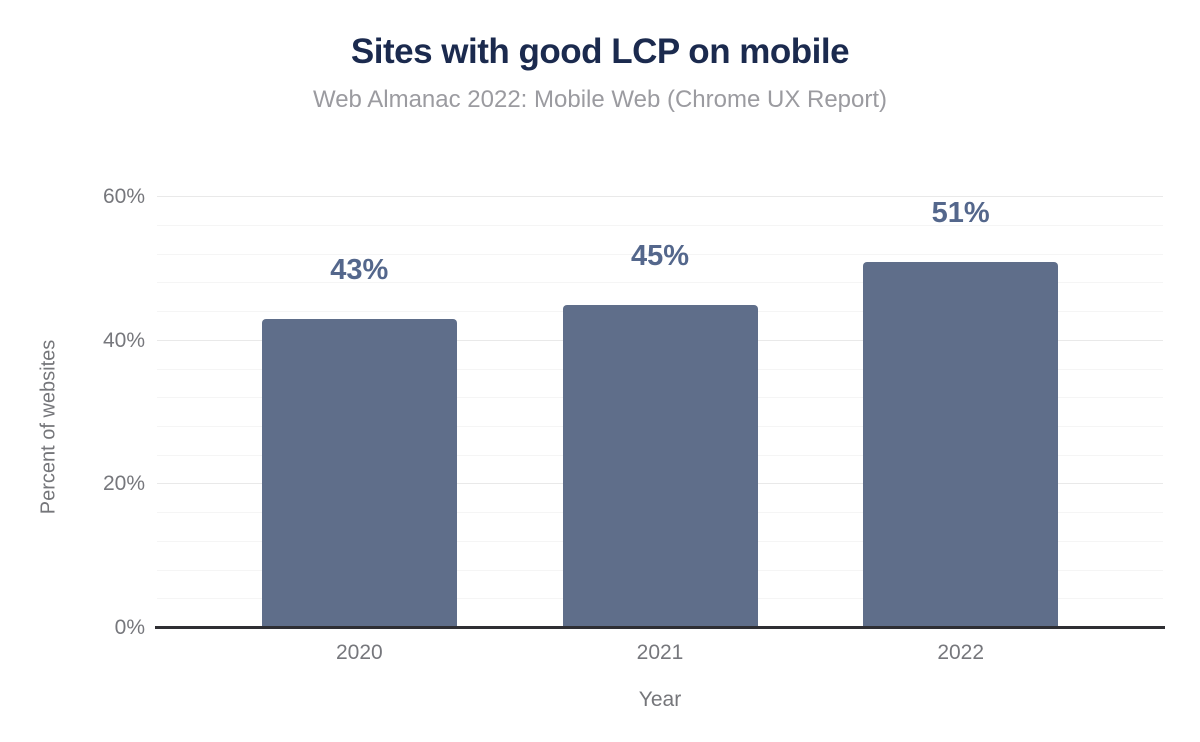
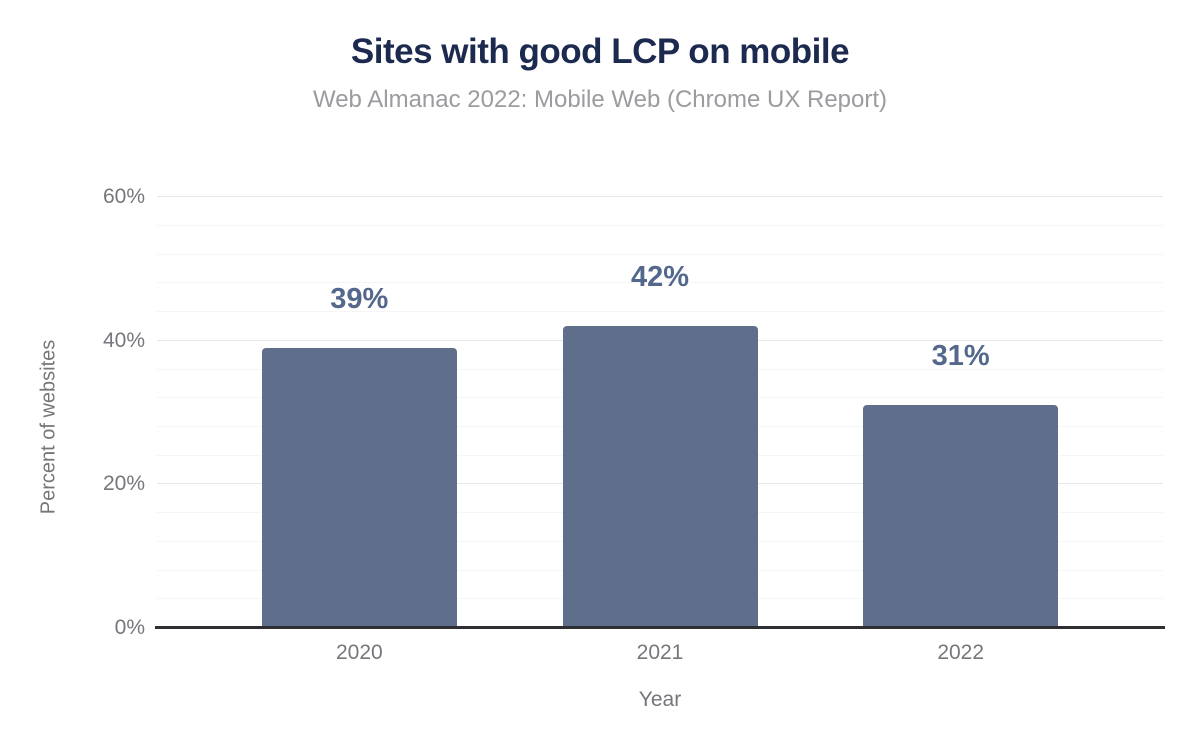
2020: 43% -> 39%
2021: 45% -> 42%
2022: 51% -> 31%
